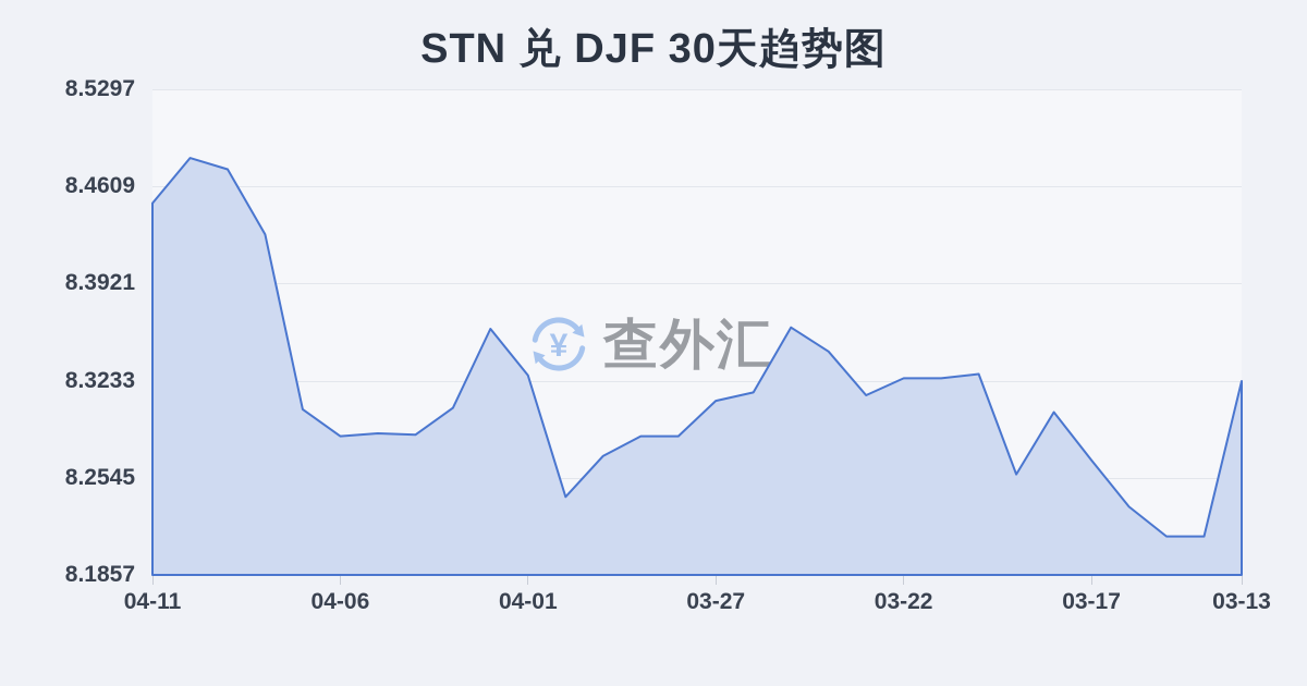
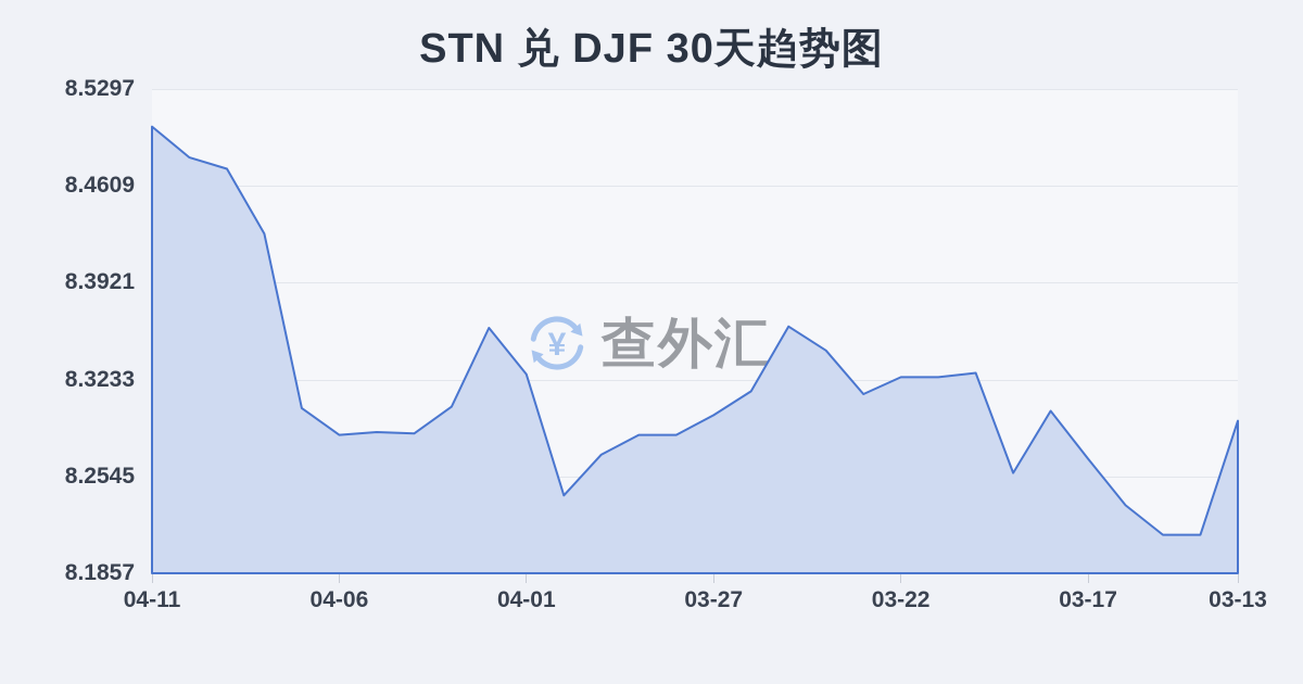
04-11: 8.449 -> 8.503
03-27: 8.309 -> 8.298
03-13: 8.323 -> 8.294
